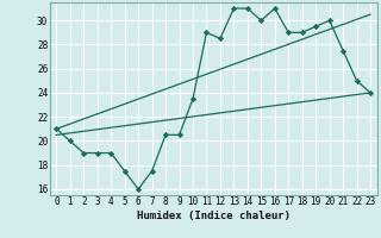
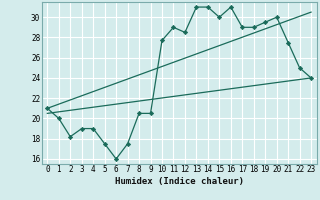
2: 19.0 -> 18.2
10: 23.5 -> 27.7
